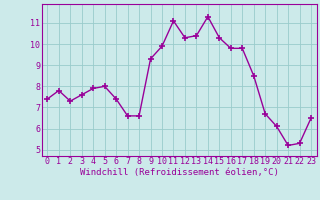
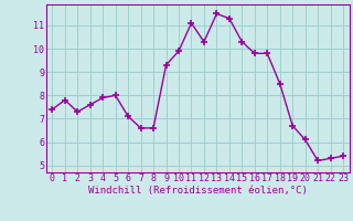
6: 7.4 -> 7.1
13: 10.4 -> 11.5
23: 6.5 -> 5.4
